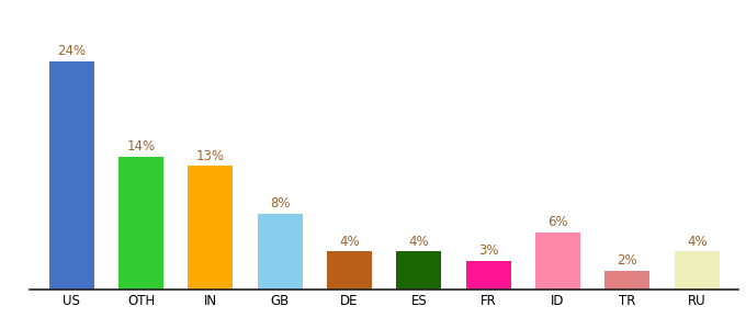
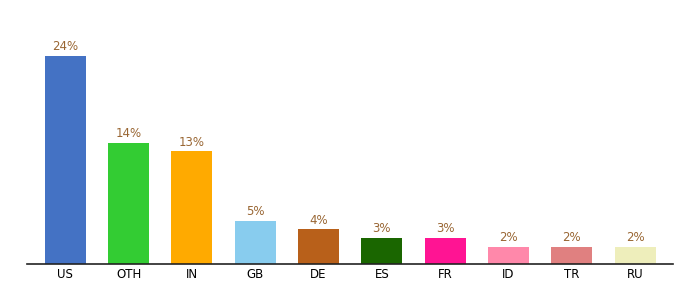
GB: 8% -> 5%
ES: 4% -> 3%
ID: 6% -> 2%
RU: 4% -> 2%
